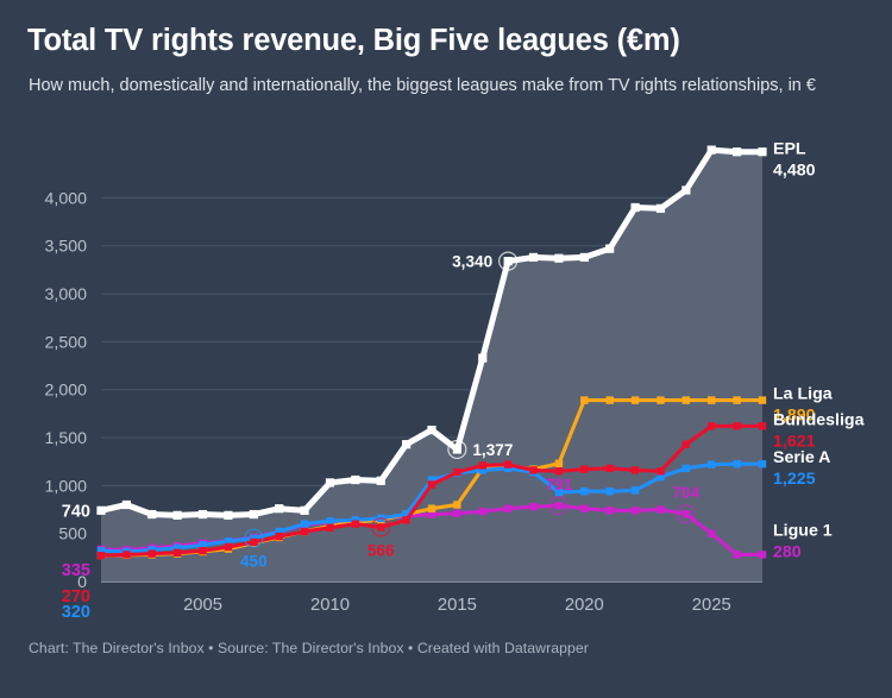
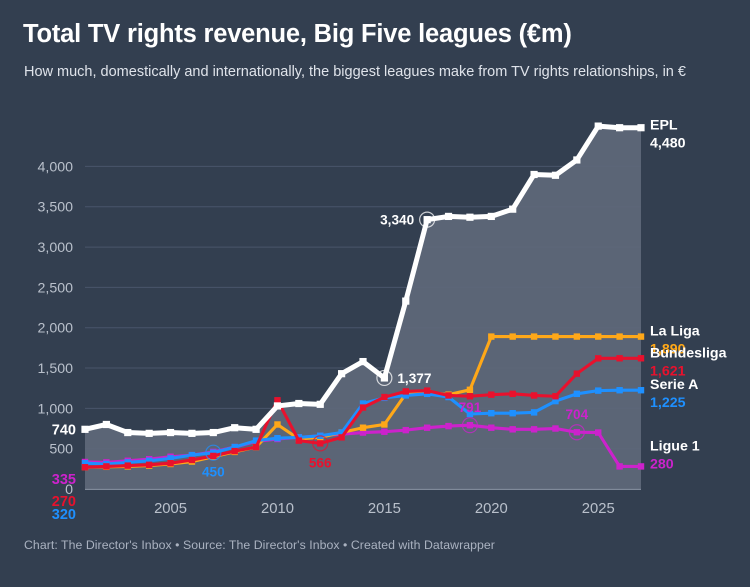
La Liga/2010: 600 -> 800
Bundesliga/2010: 600 -> 1100
Ligue 1/2025: 500 -> 700
